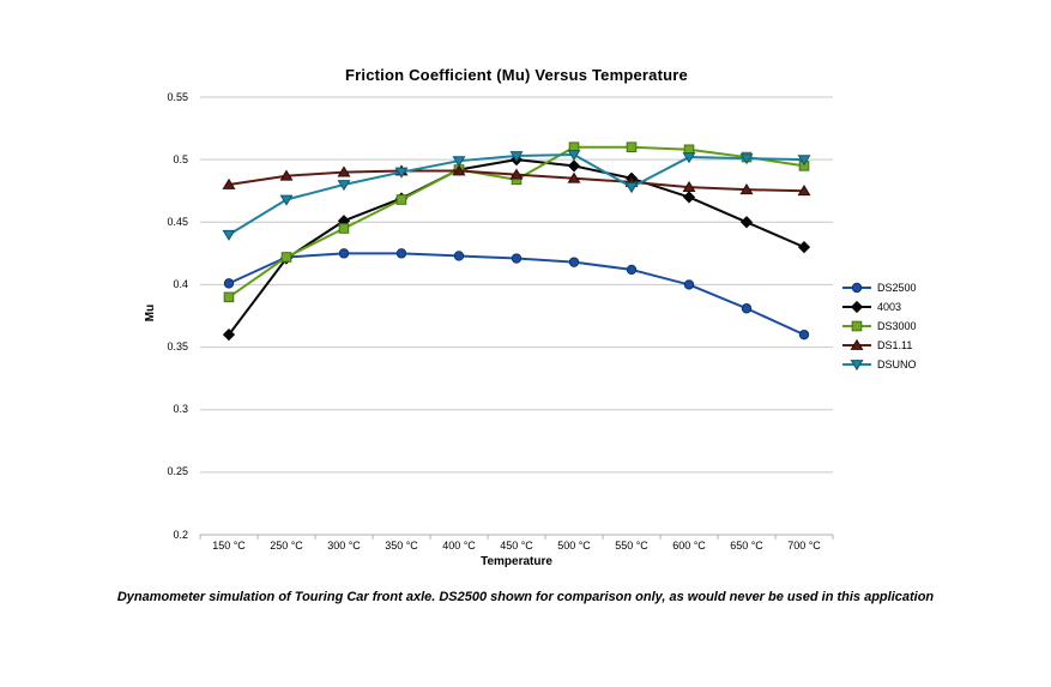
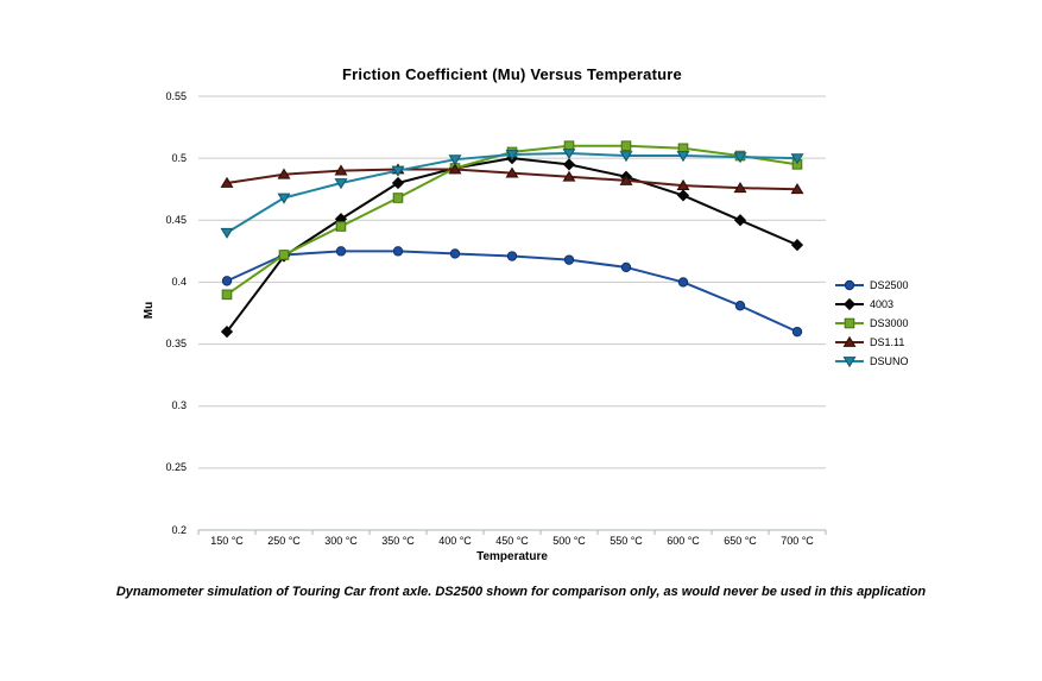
4003/350 °C: 0.469 -> 0.480
DS3000/450 °C: 0.484 -> 0.505
DSUNO/550 °C: 0.478 -> 0.502
